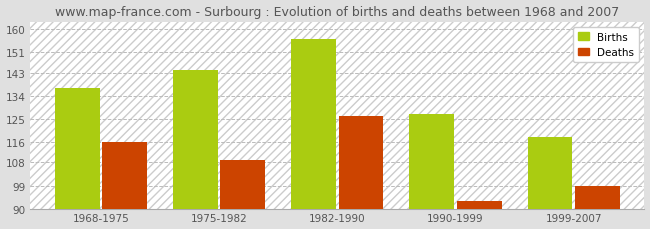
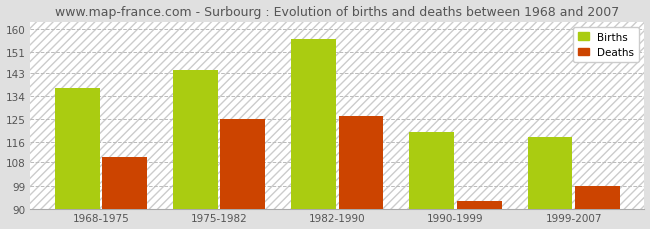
Deaths/1968-1975: 116 -> 110
Deaths/1975-1982: 109 -> 125
Births/1990-1999: 127 -> 120
